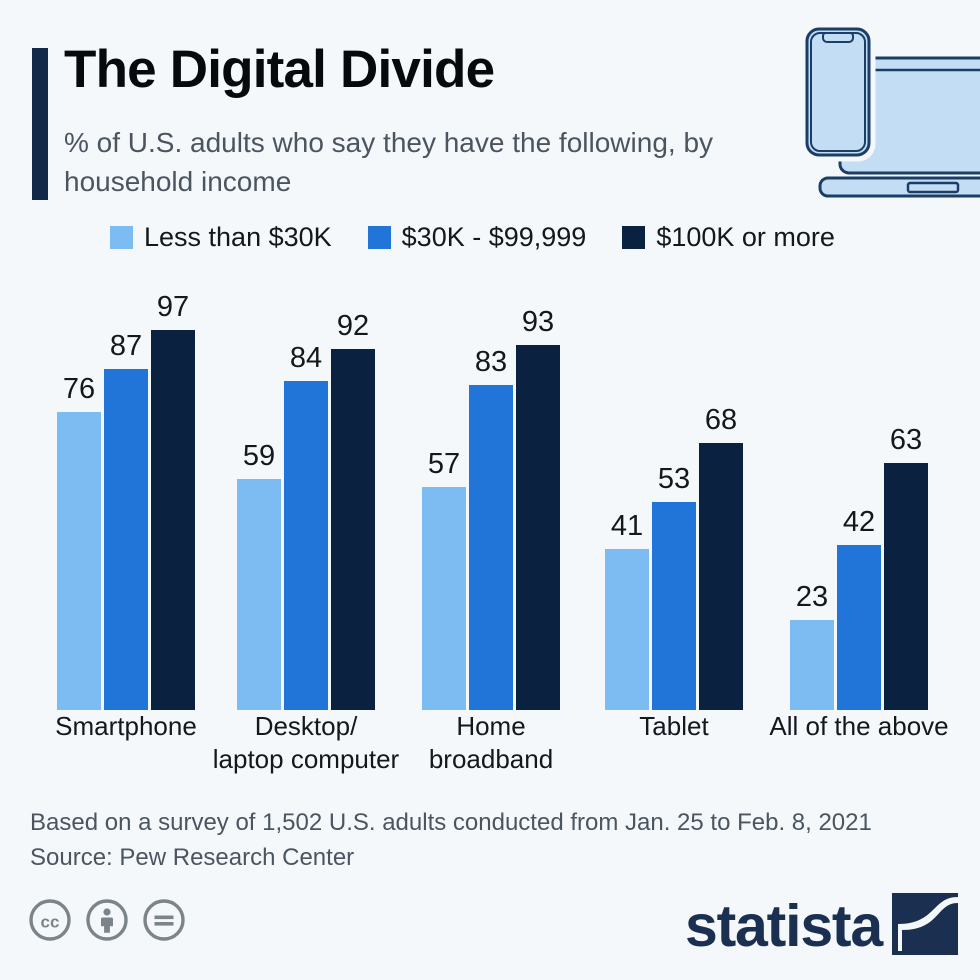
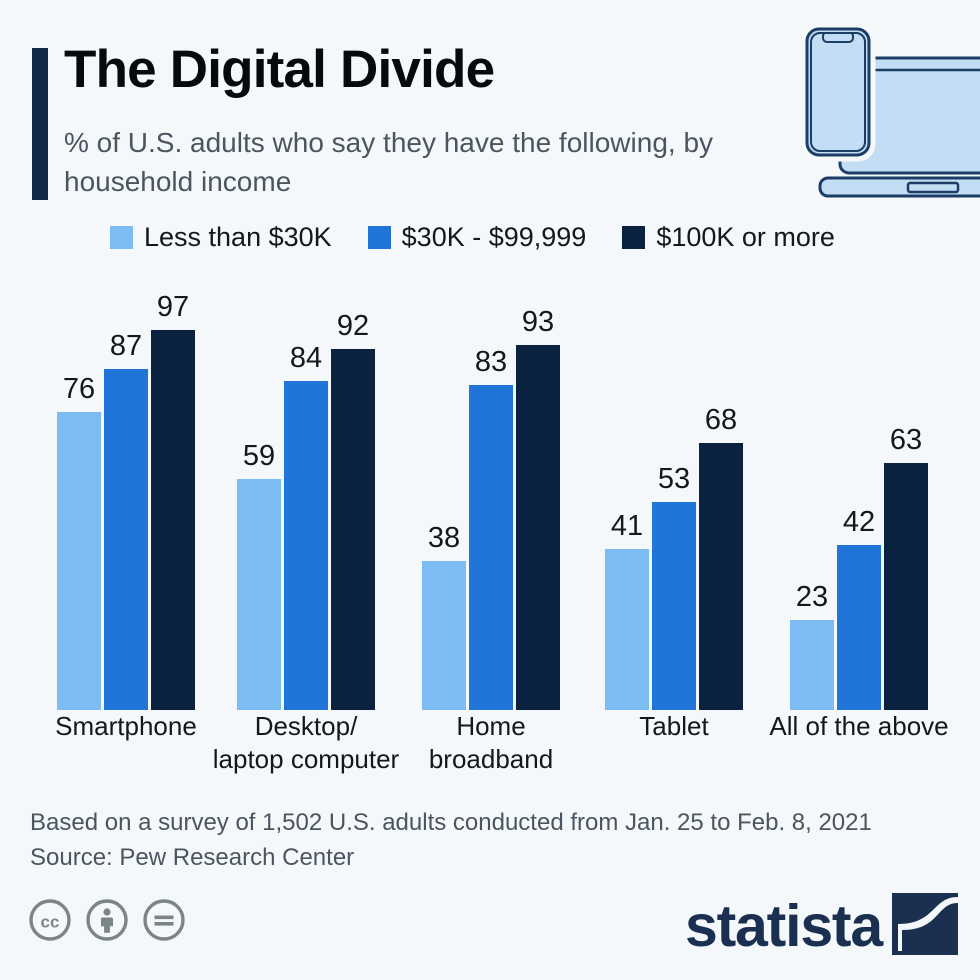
Less than $30K/Home broadband: 57 -> 38
